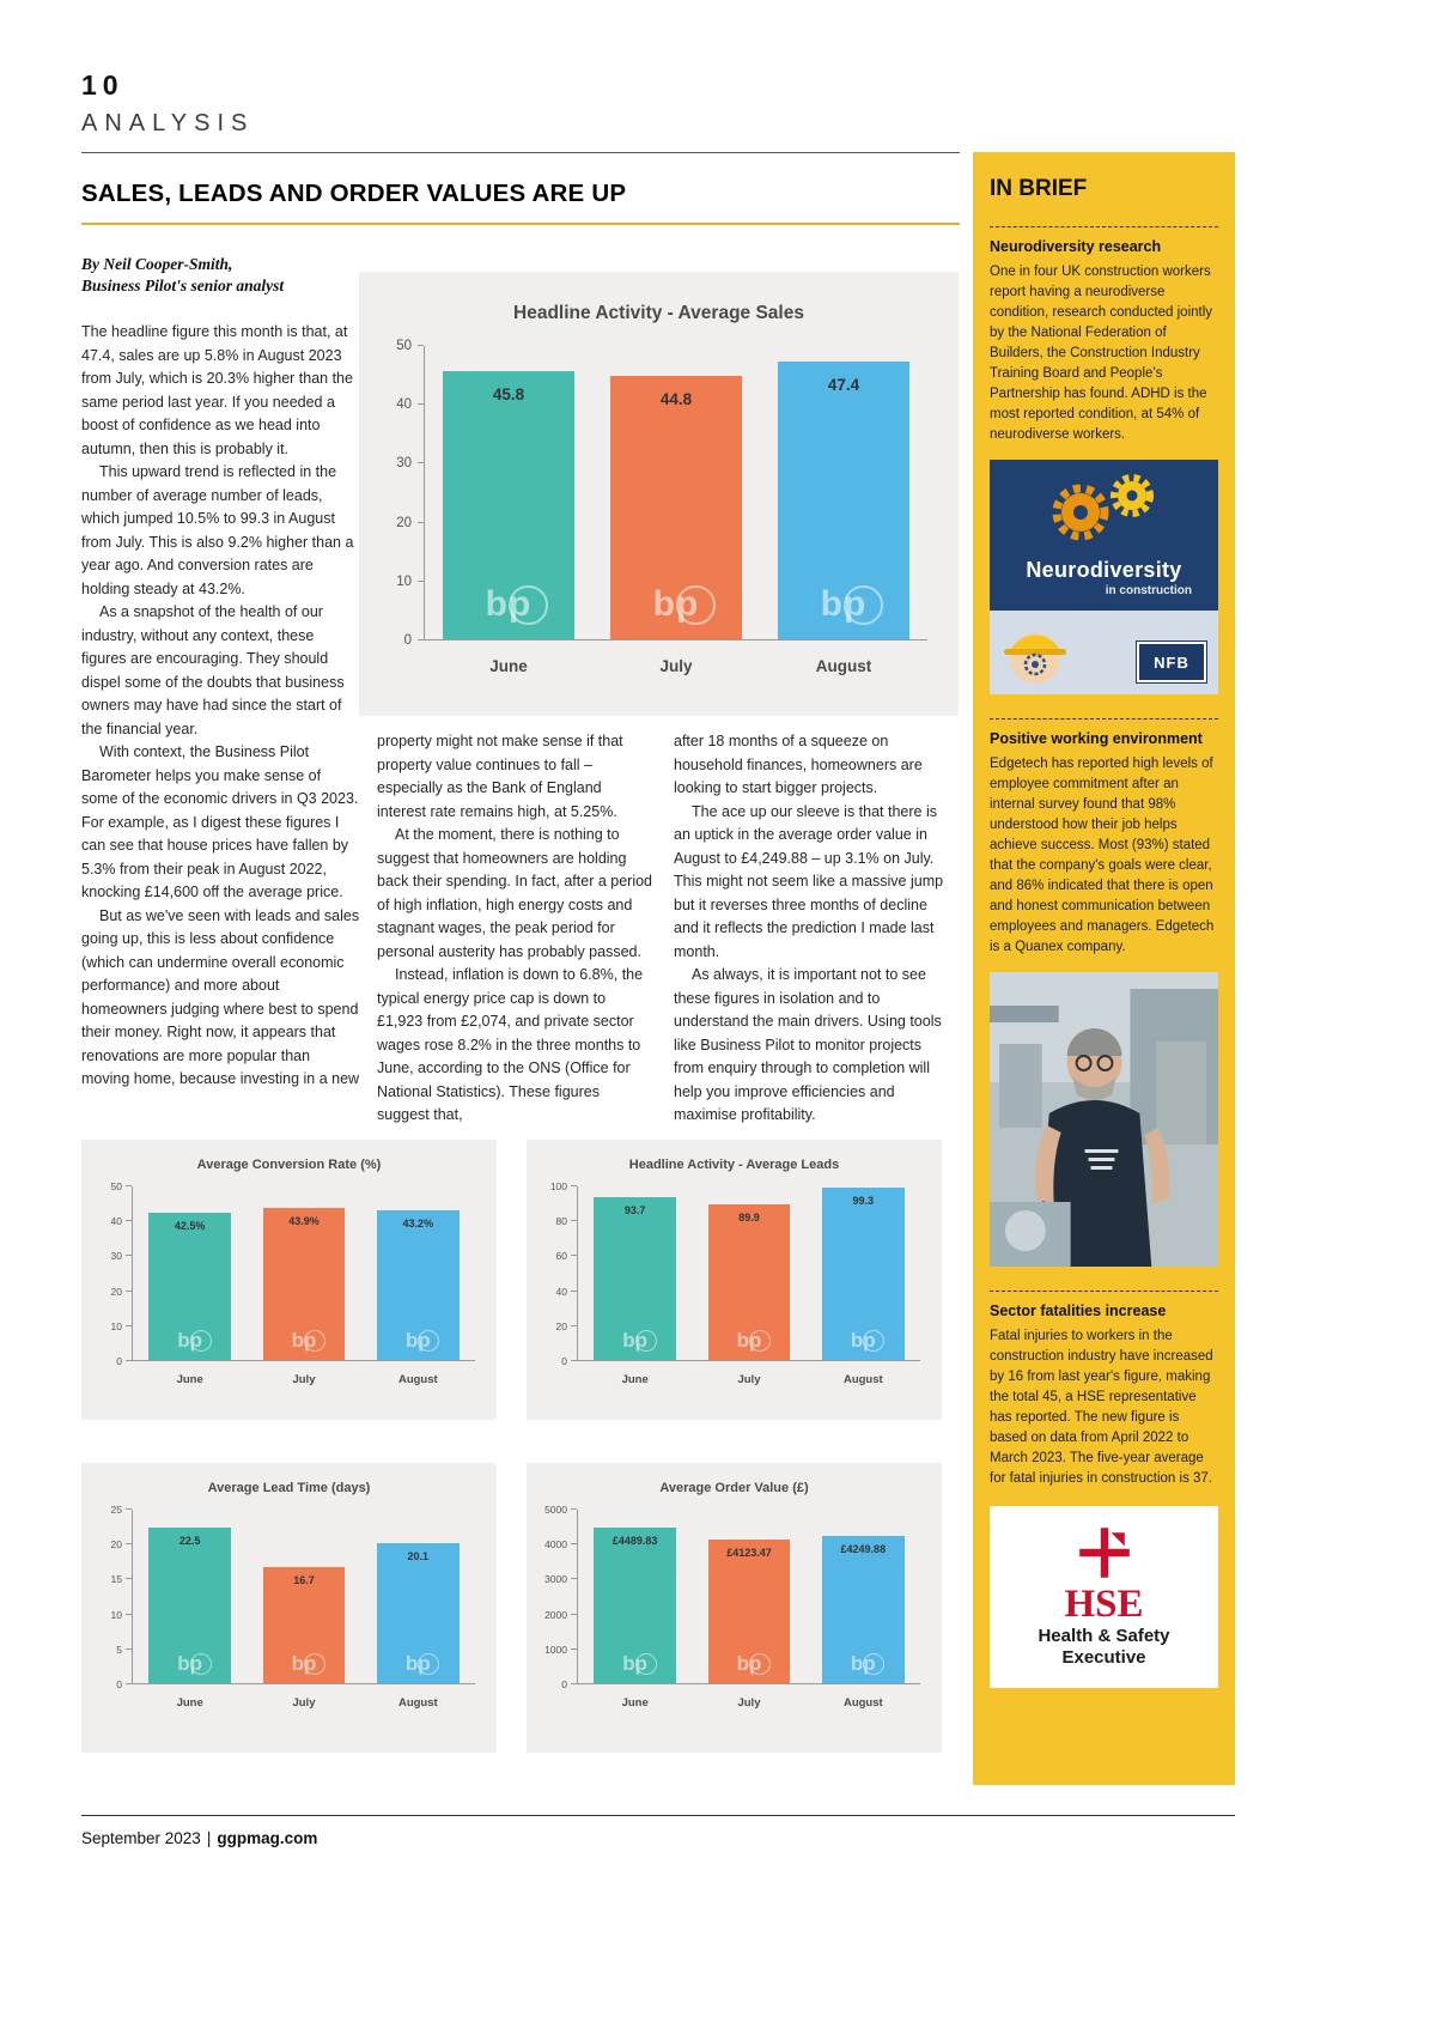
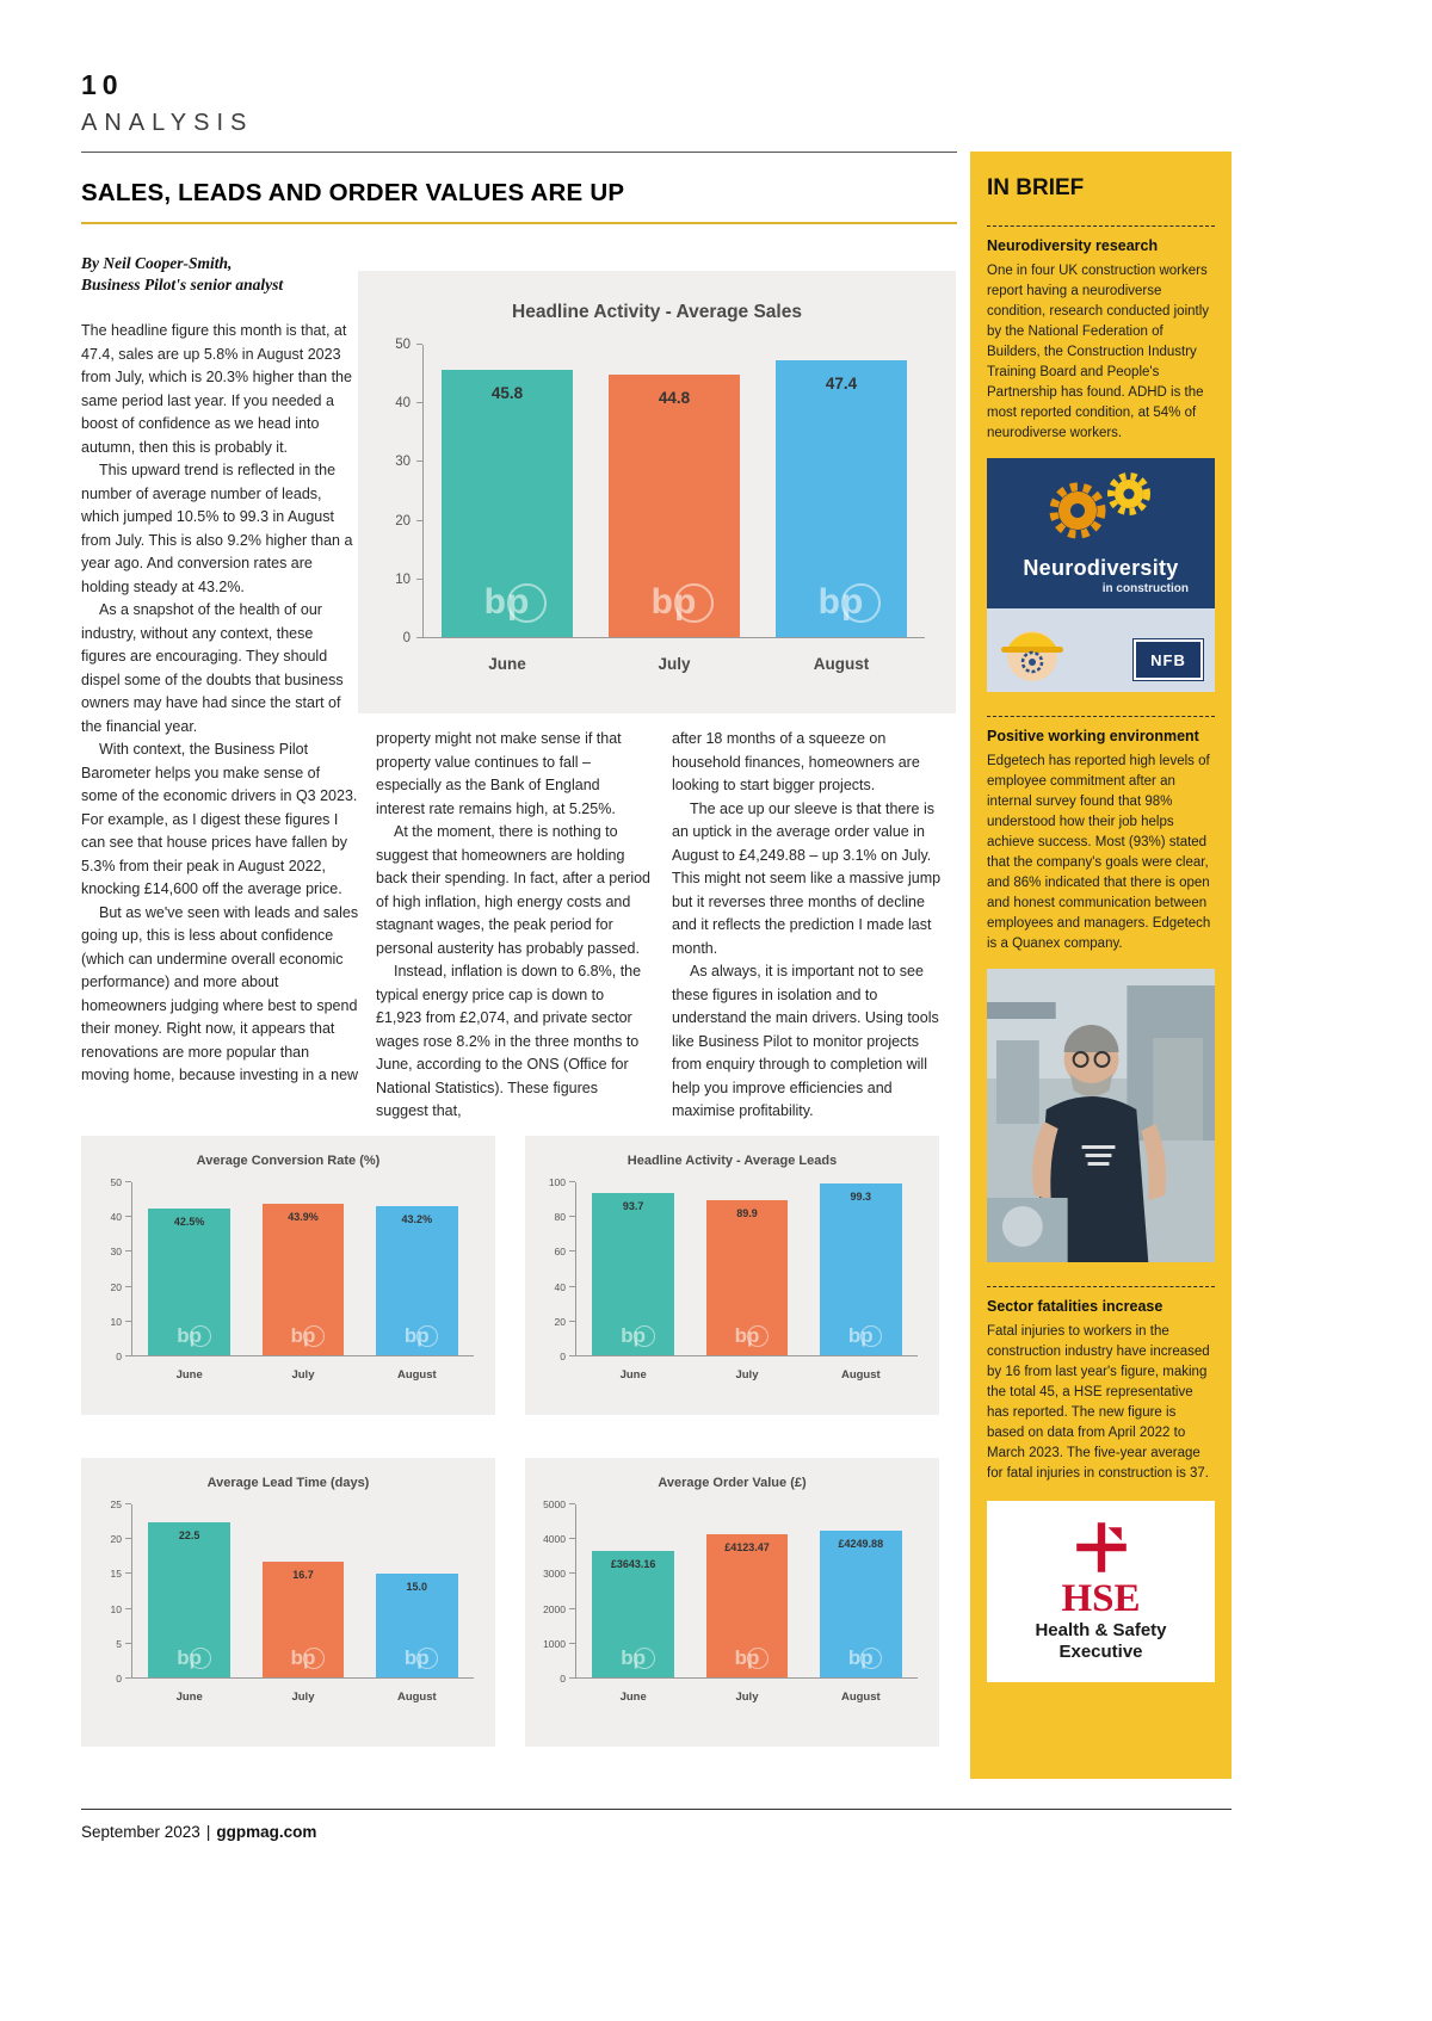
Average Lead Time (days)/August: 20.1 -> 15.0
Average Order Value (£)/June: £4489.83 -> £3643.16
